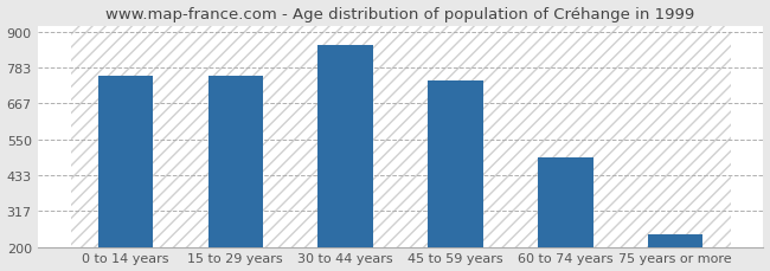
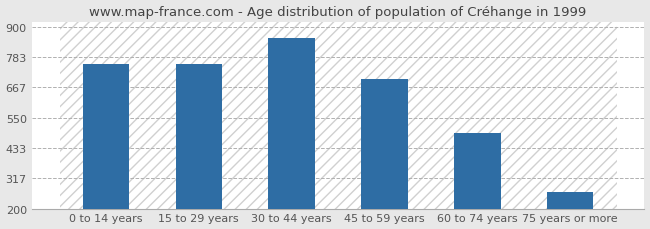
45 to 59 years: 740 -> 700
75 years or more: 240 -> 262
